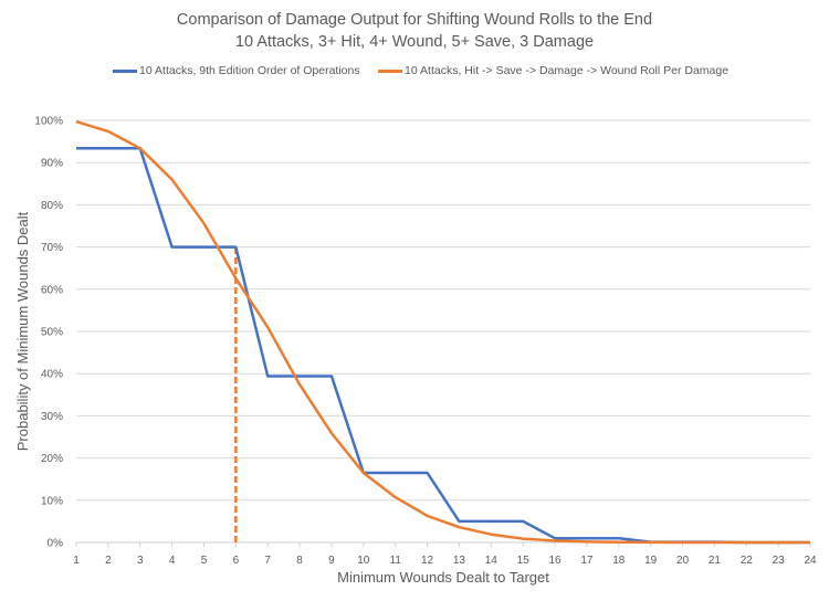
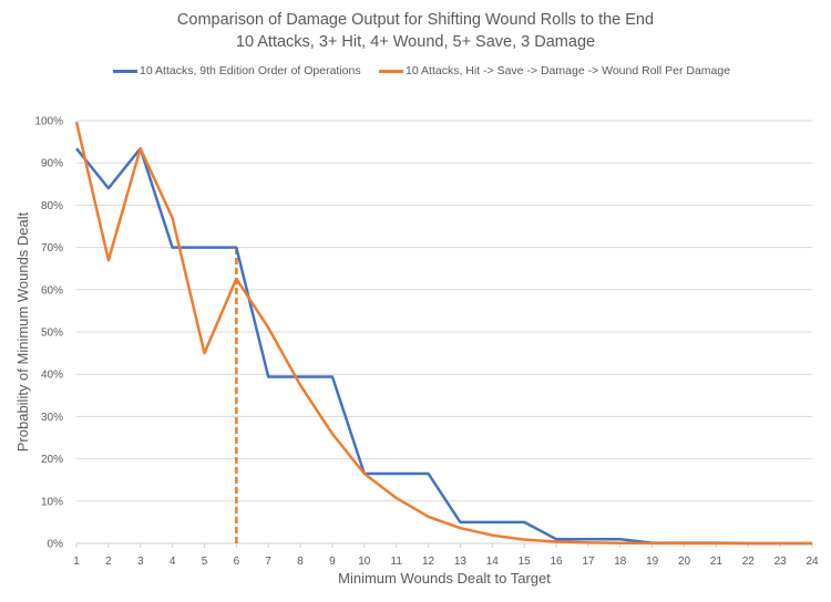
10 Attacks, 9th Edition Order of Operations/2: 93% -> 84%
10 Attacks, Hit -> Save -> Damage -> Wound Roll Per Damage/2: 97% -> 67%
10 Attacks, Hit -> Save -> Damage -> Wound Roll Per Damage/4: 86% -> 77%
10 Attacks, Hit -> Save -> Damage -> Wound Roll Per Damage/5: 76% -> 45%
